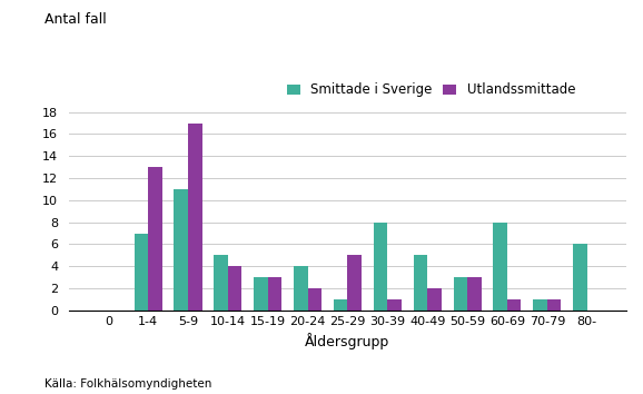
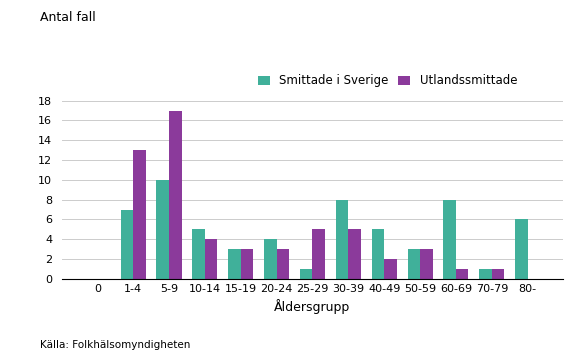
Smittade i Sverige/5-9: 11 -> 10
Utlandssmittade/20-24: 2 -> 3
Utlandssmittade/30-39: 1 -> 5
